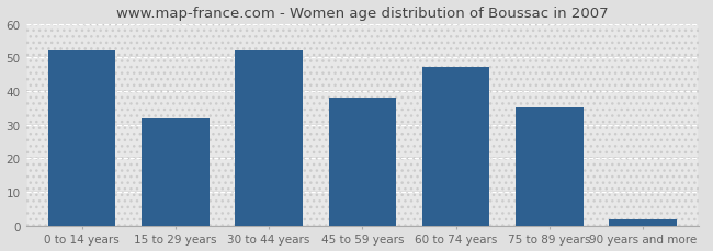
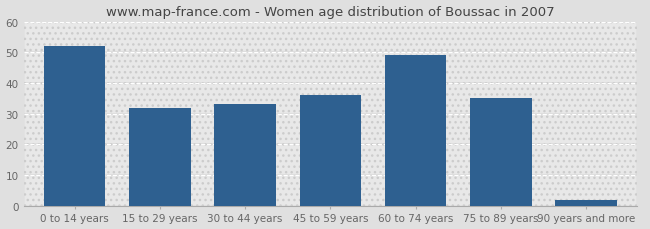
30 to 44 years: 52 -> 33
45 to 59 years: 38 -> 36
60 to 74 years: 47 -> 49
